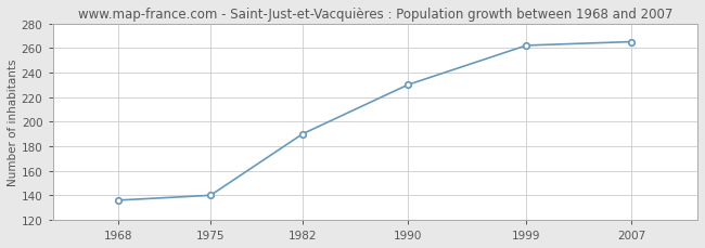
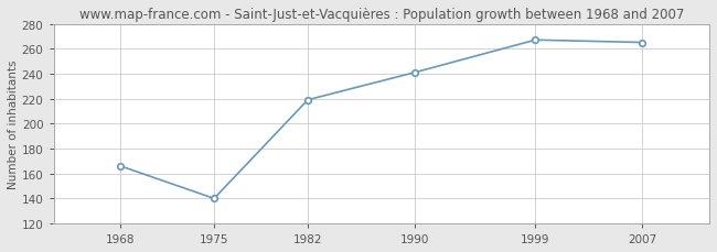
1968: 136 -> 166
1982: 190 -> 219
1990: 230 -> 241
1999: 262 -> 267
